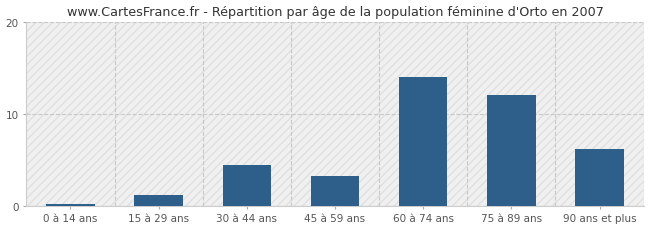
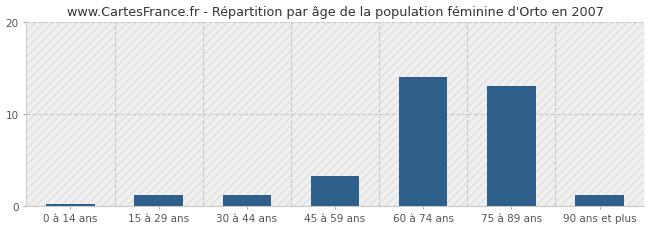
30 à 44 ans: 4.4 -> 1.2
75 à 89 ans: 12.0 -> 13.0
90 ans et plus: 6.2 -> 1.2
